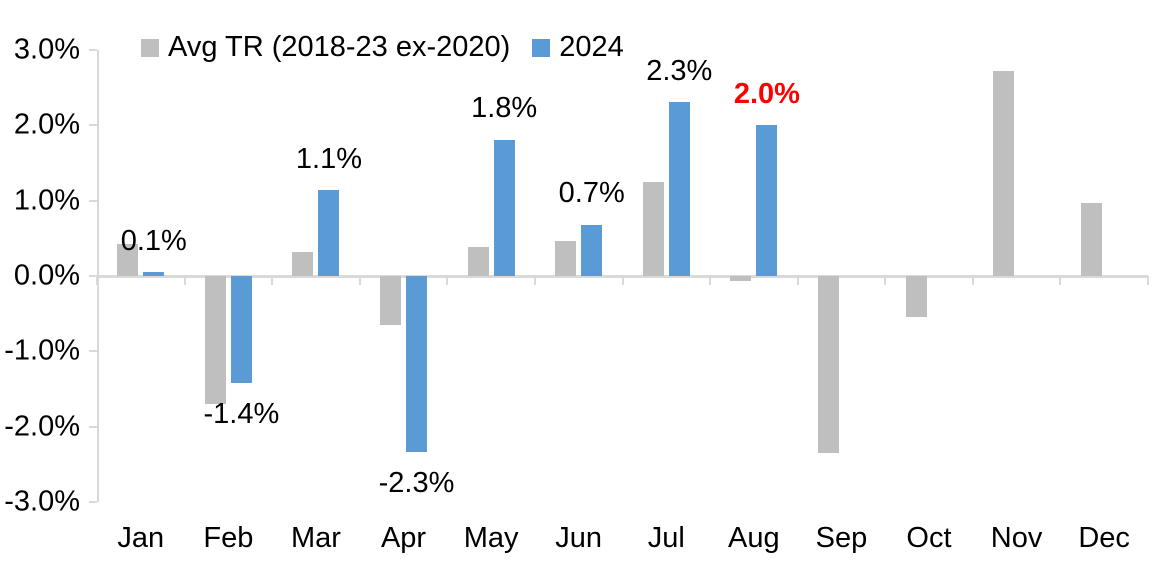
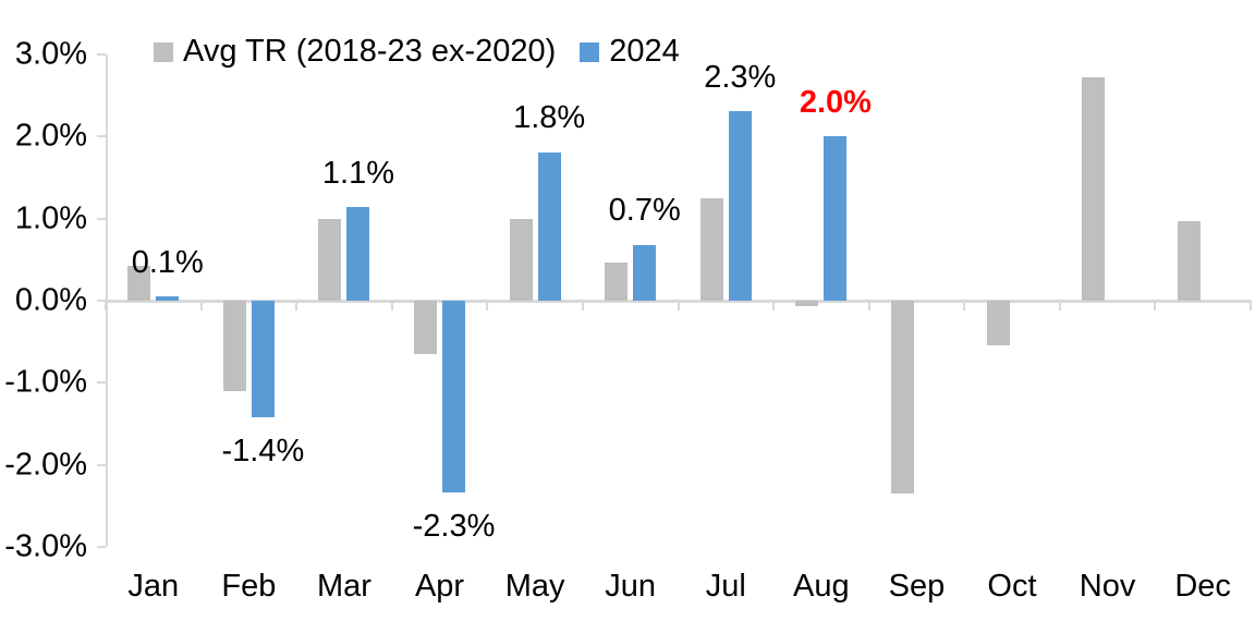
Avg TR (2018-23 ex-2020)/Feb: -1.7% -> -1.1%
Avg TR (2018-23 ex-2020)/Mar: 0.3% -> 1.0%
Avg TR (2018-23 ex-2020)/May: 0.4% -> 1.0%
